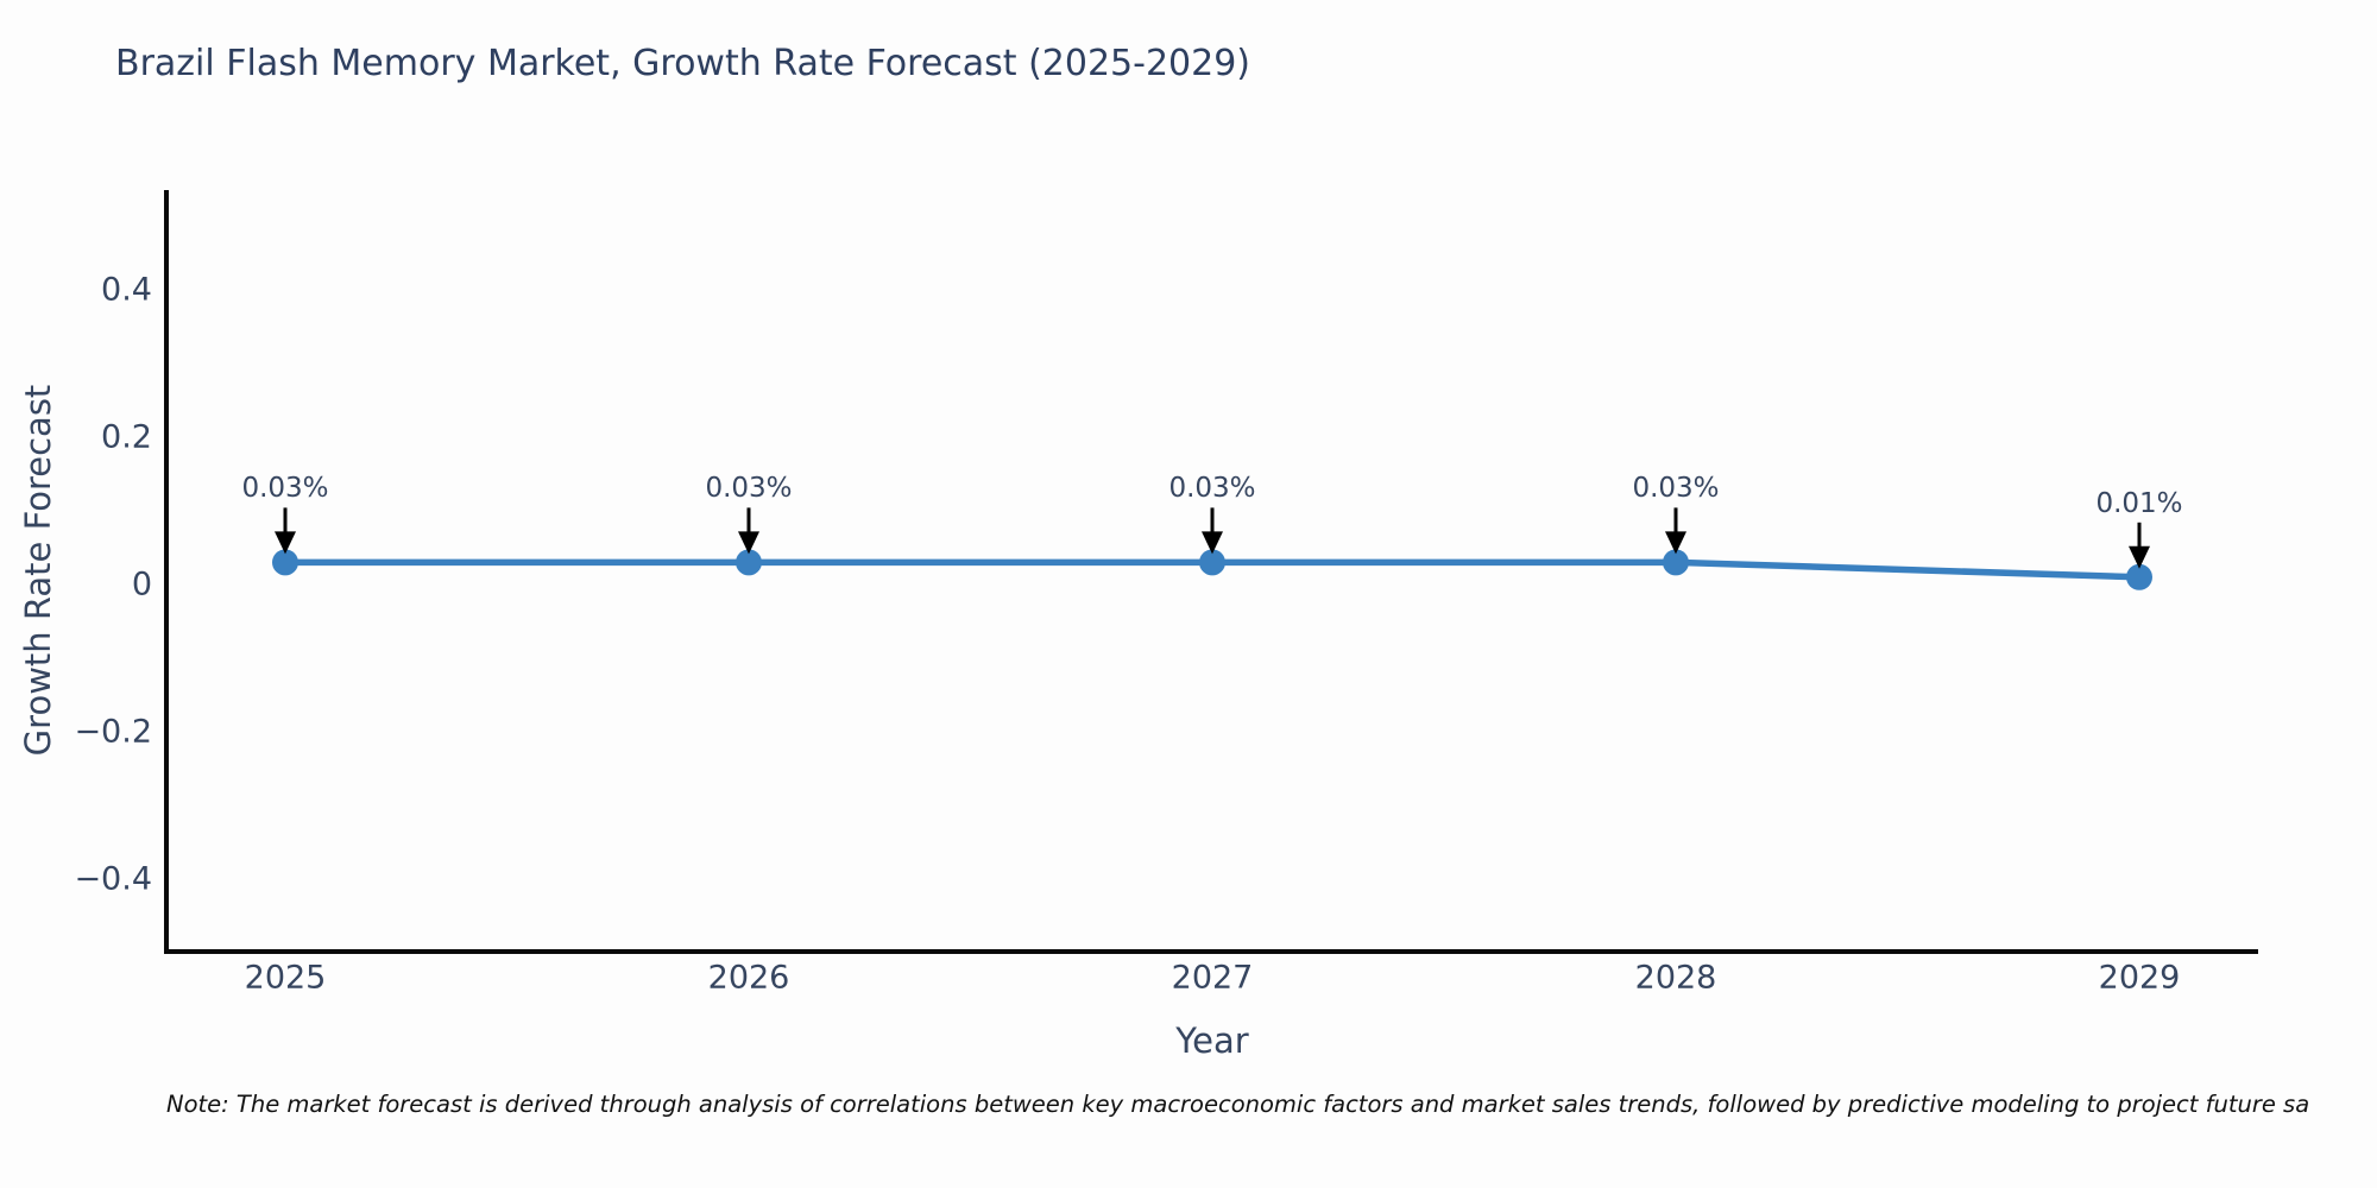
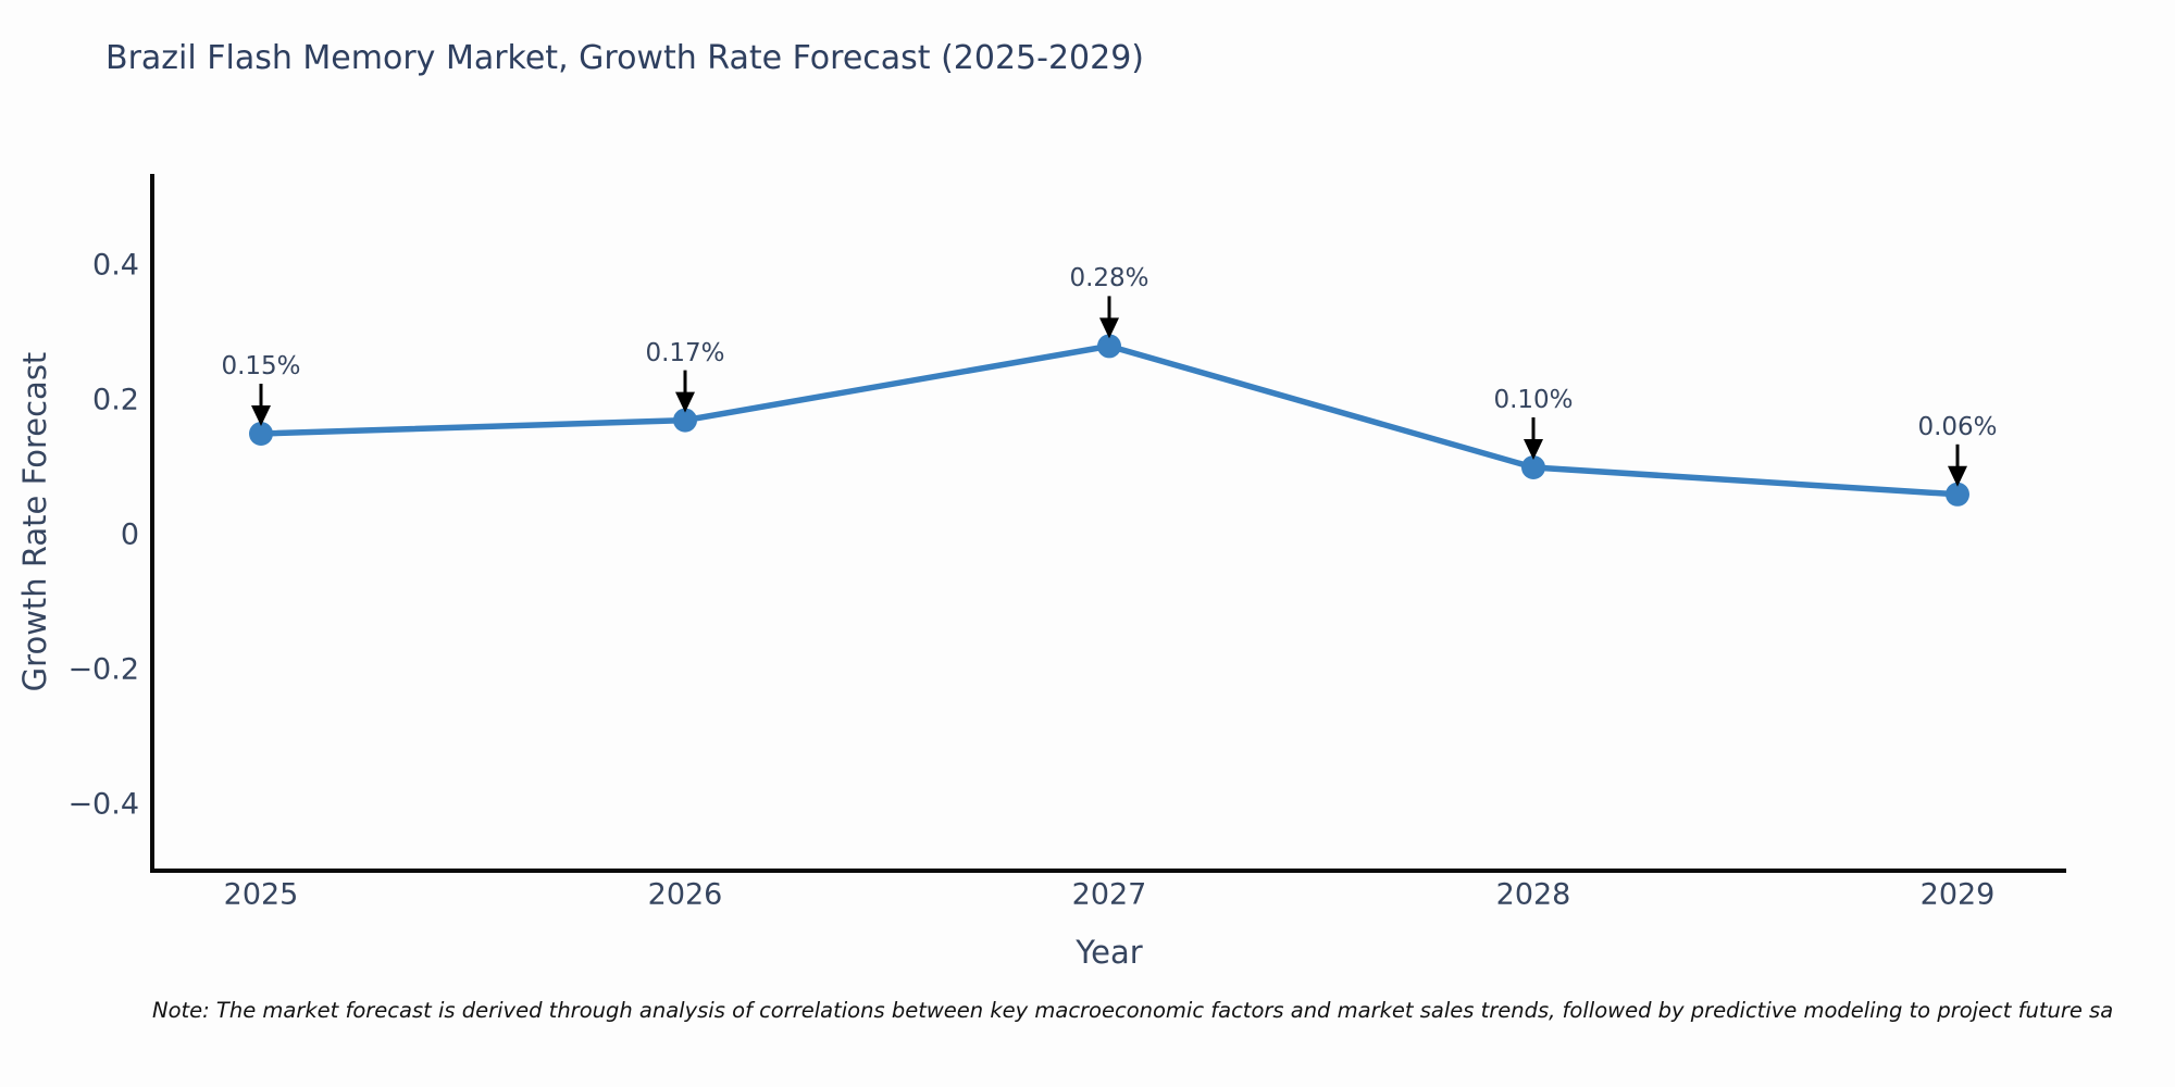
2025: 0.03% -> 0.15%
2026: 0.03% -> 0.17%
2027: 0.03% -> 0.28%
2028: 0.03% -> 0.10%
2029: 0.01% -> 0.06%
